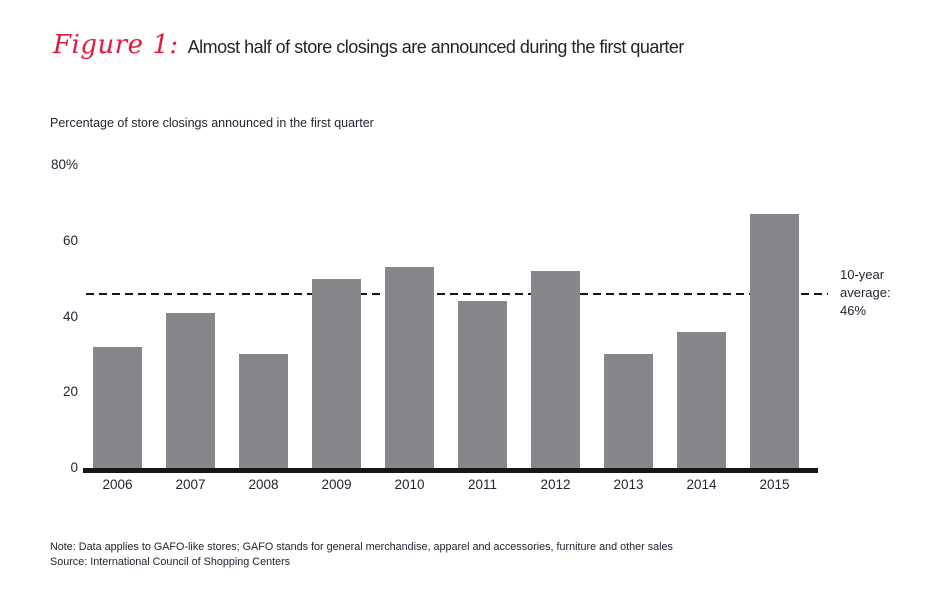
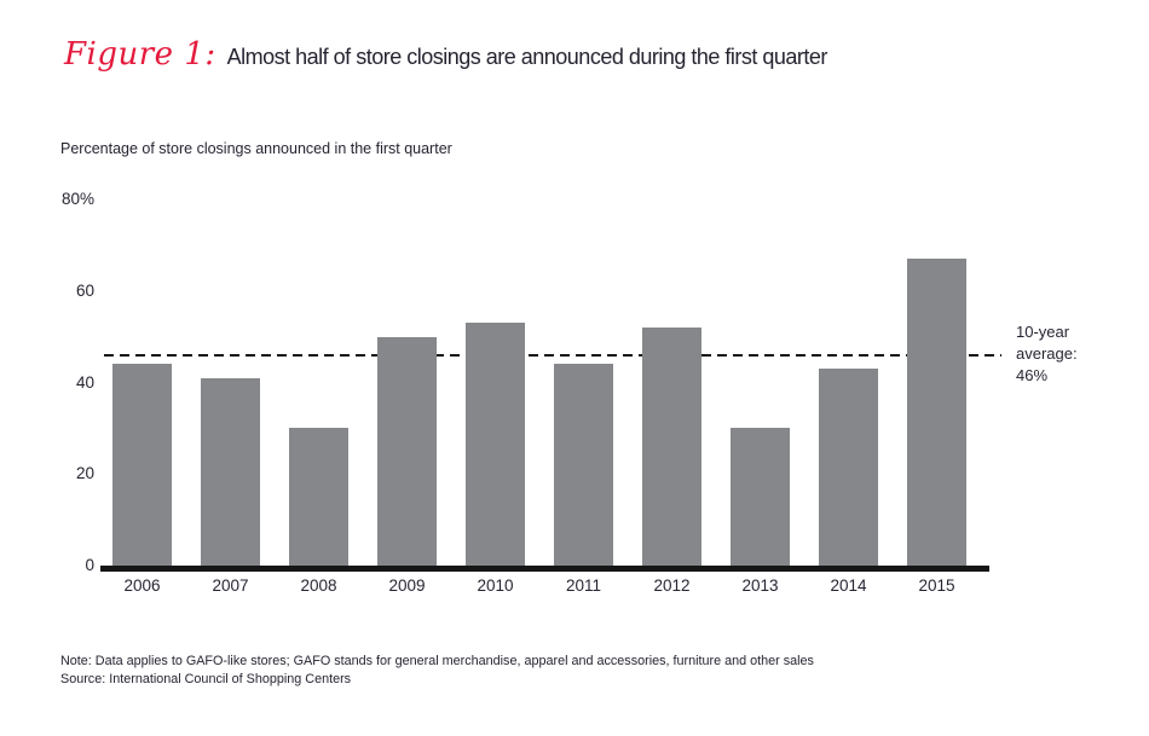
2006: 32% -> 44%
2014: 36% -> 43%
